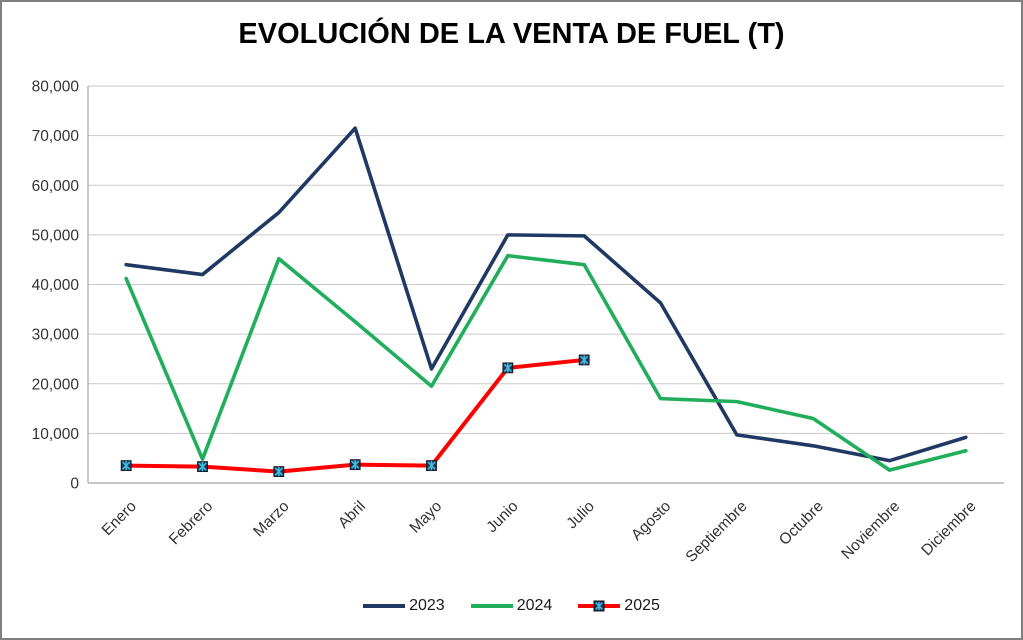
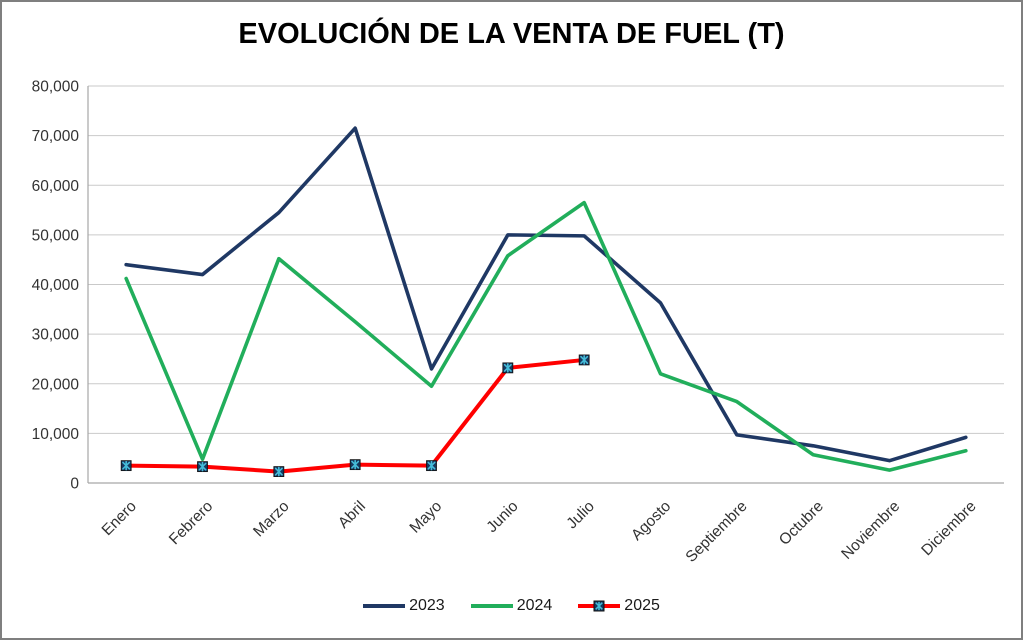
2024/Julio: 44000 -> 56000
2024/Agosto: 17000 -> 22000
2024/Octubre: 13000 -> 6000
